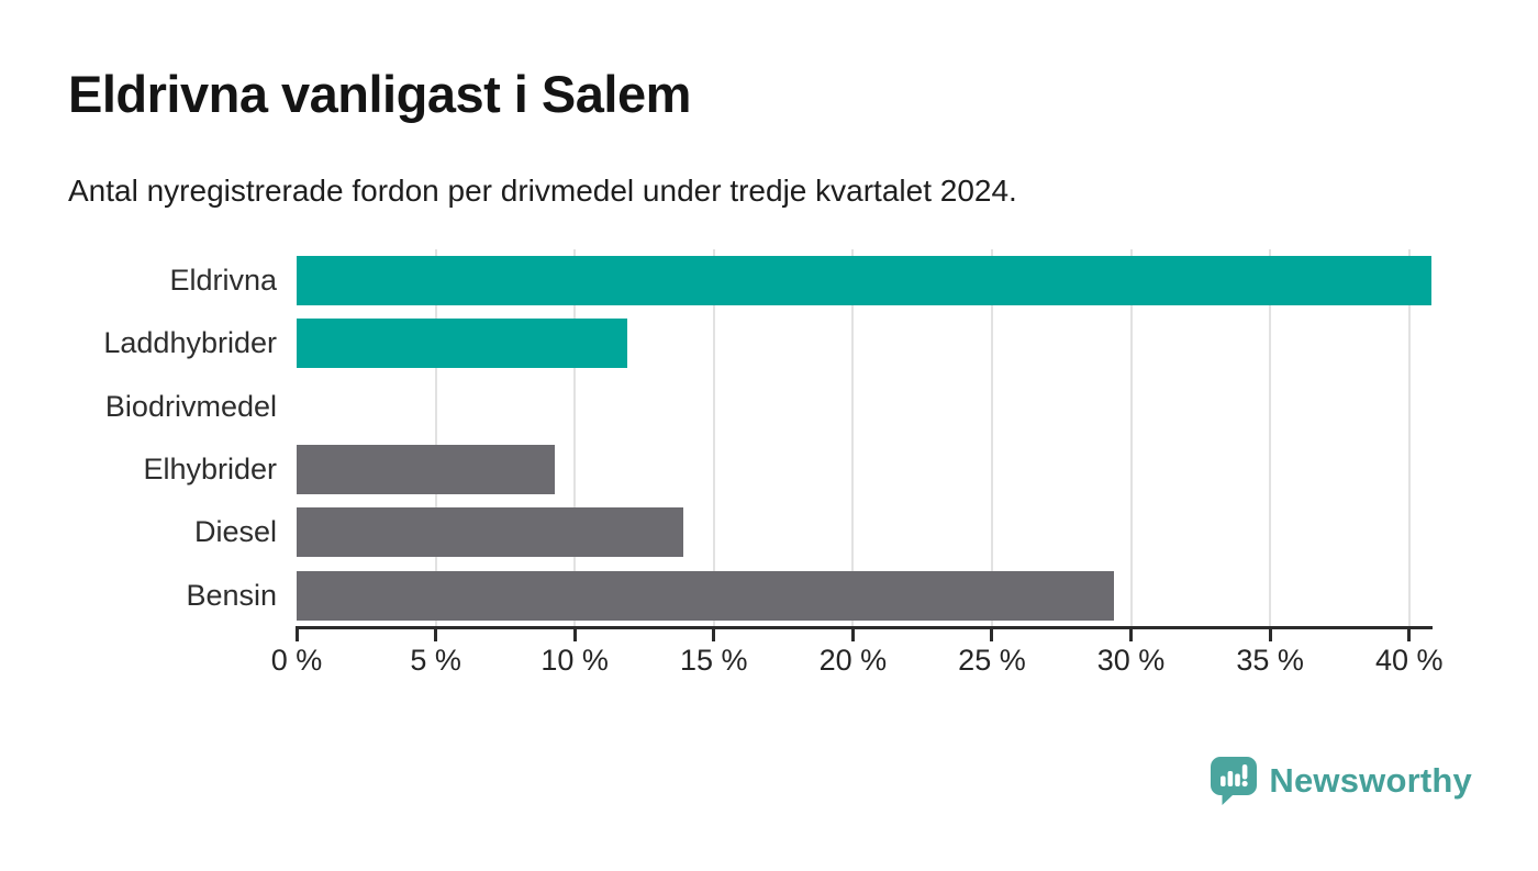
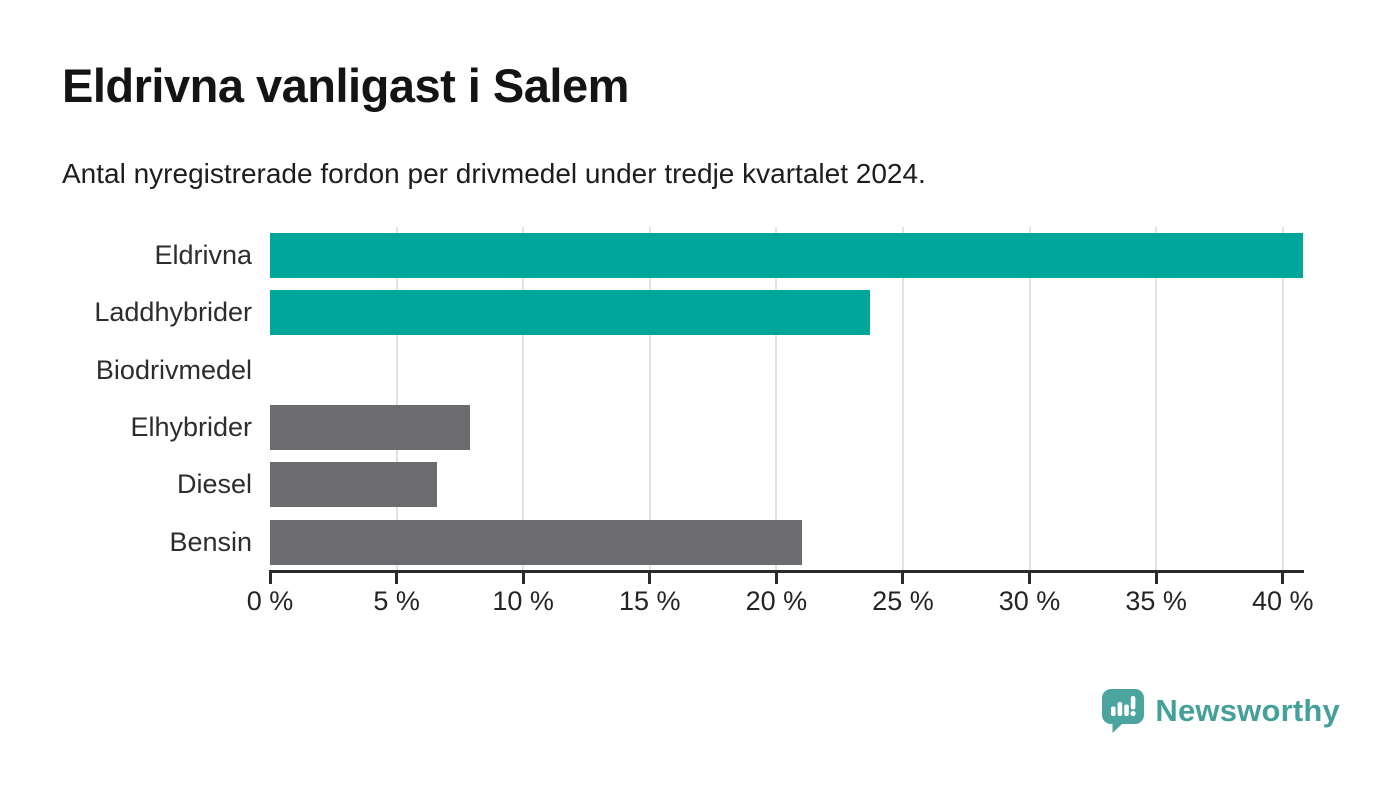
Laddhybrider: 11.9% -> 23.7%
Elhybrider: 9.3% -> 7.9%
Diesel: 13.9% -> 6.6%
Bensin: 29.4% -> 21.0%
